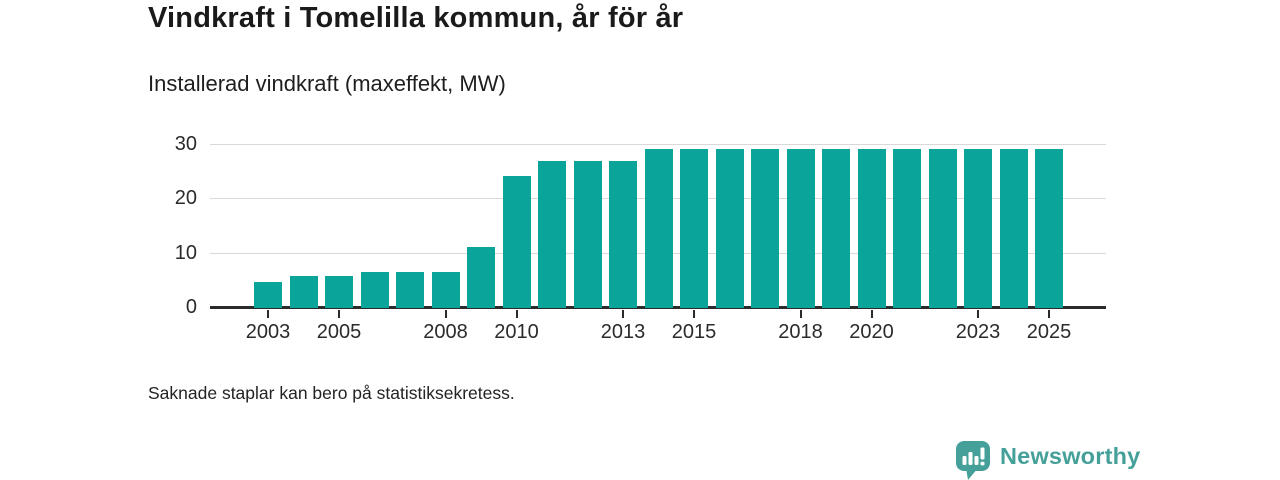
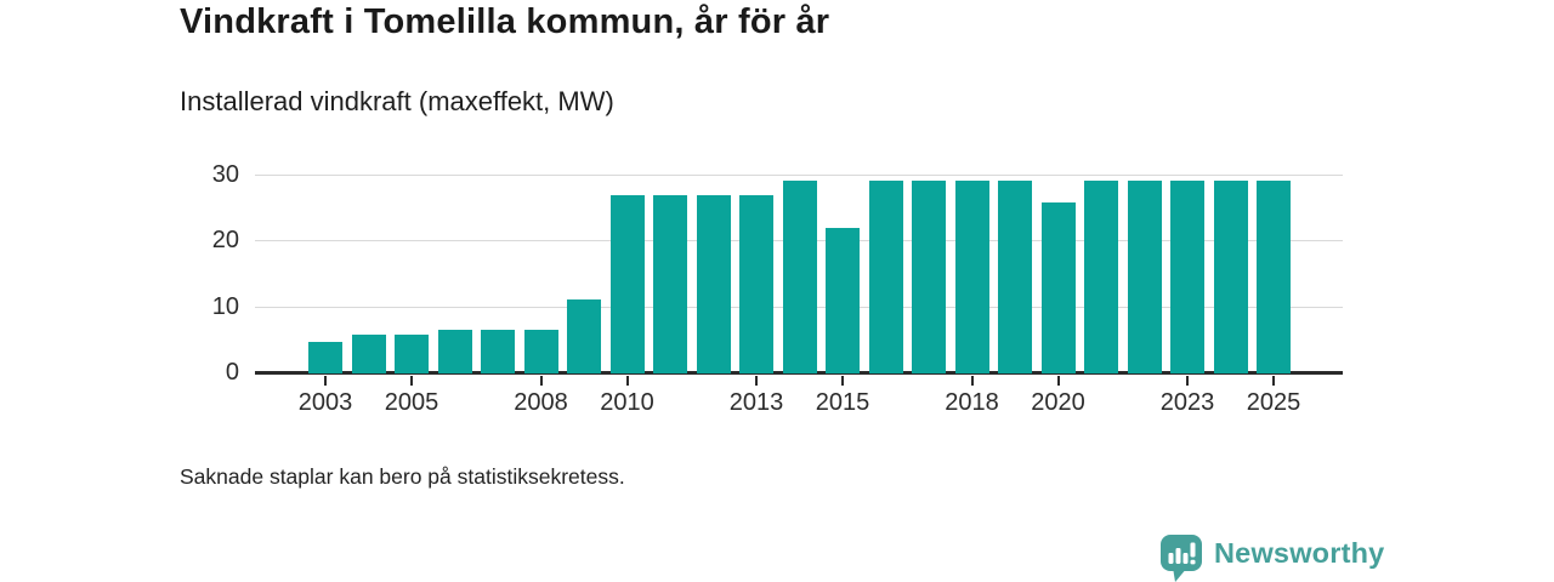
2010: 24 -> 27
2015: 29 -> 22
2020: 29 -> 26
